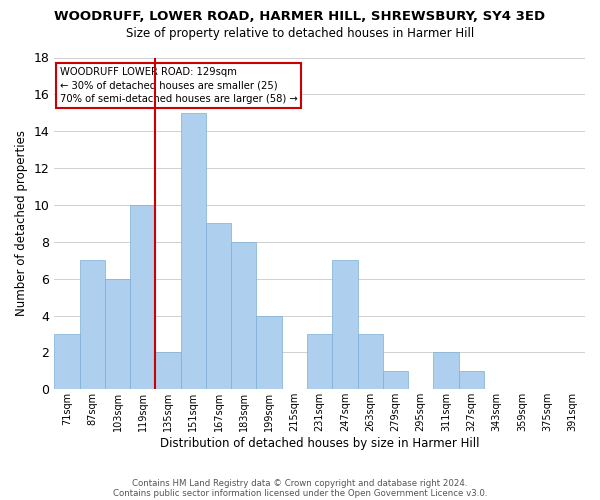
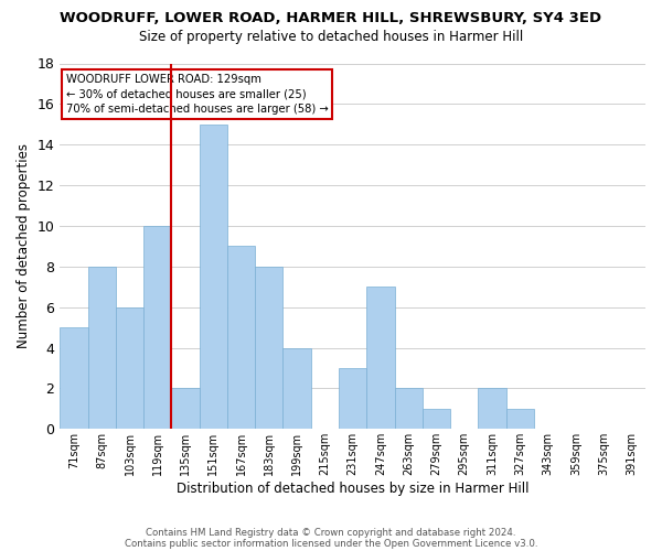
71sqm: 3 -> 5
87sqm: 7 -> 8
263sqm: 3 -> 2
